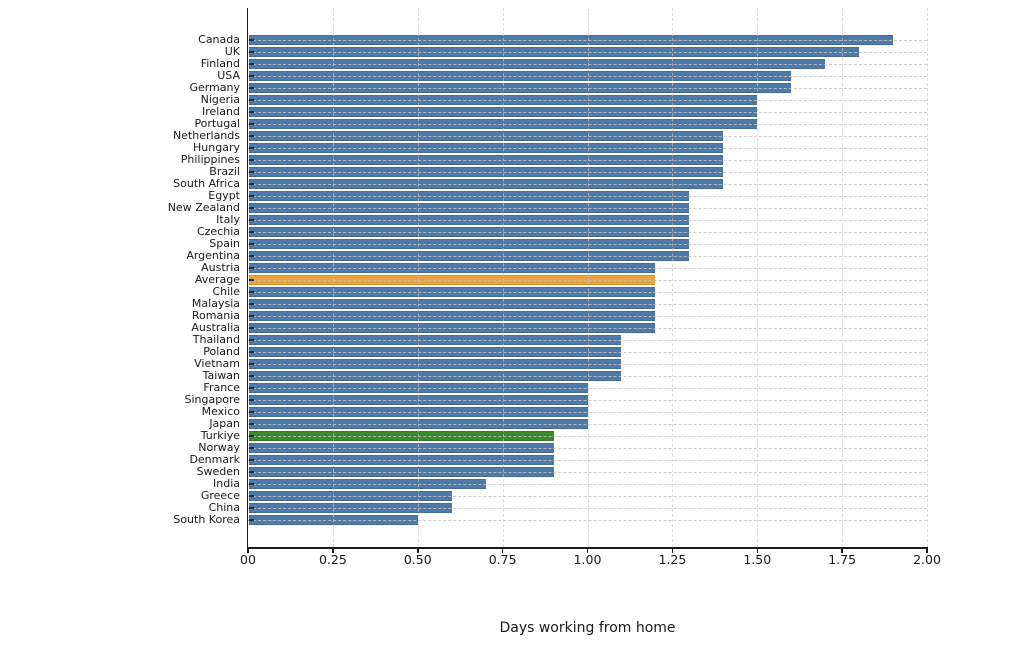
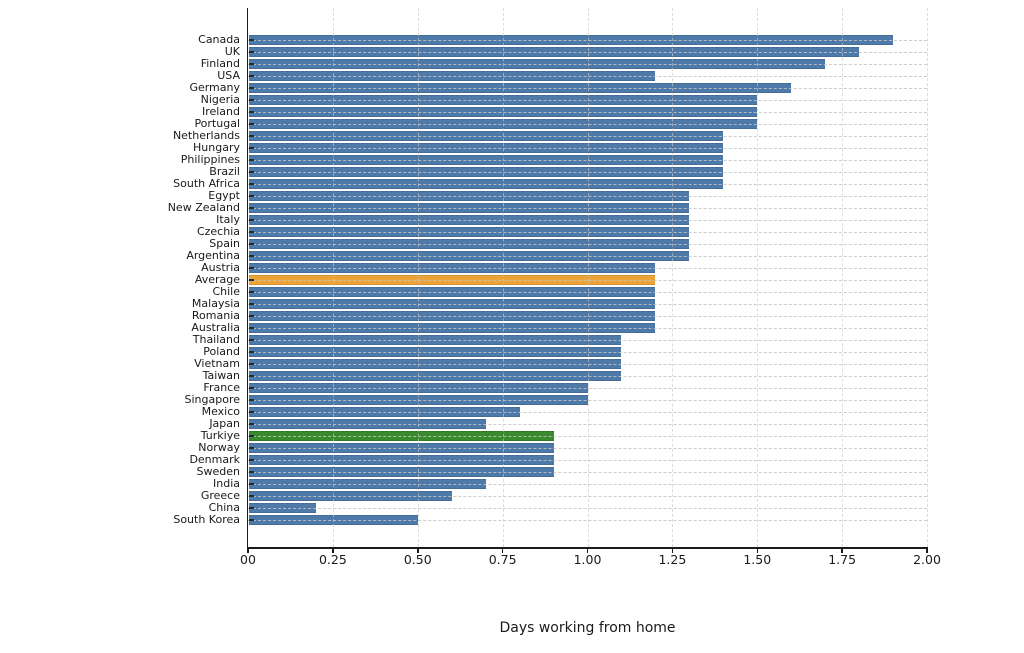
USA: 1.6 -> 1.2
Mexico: 1.0 -> 0.8
Japan: 1.0 -> 0.7
China: 0.6 -> 0.2
